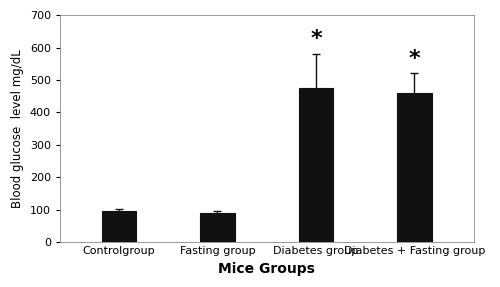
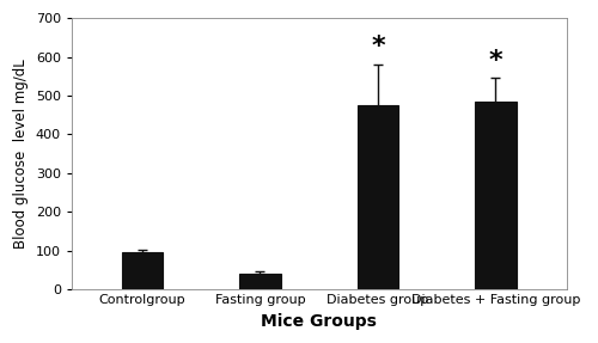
Fasting group: 90 -> 40
Diabetes + Fasting group: 460 -> 485
